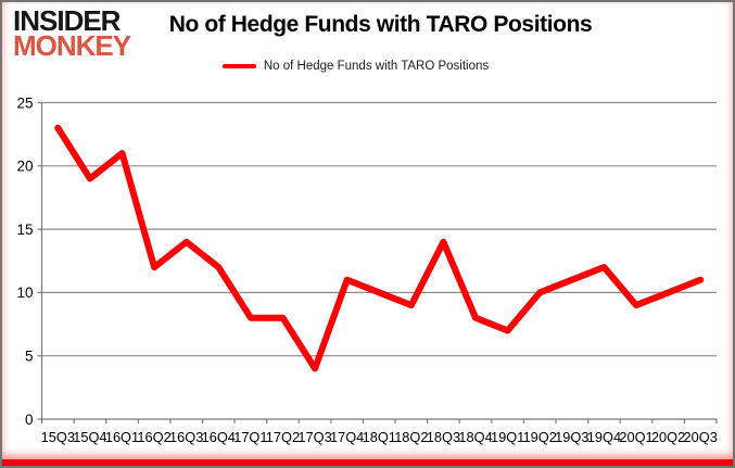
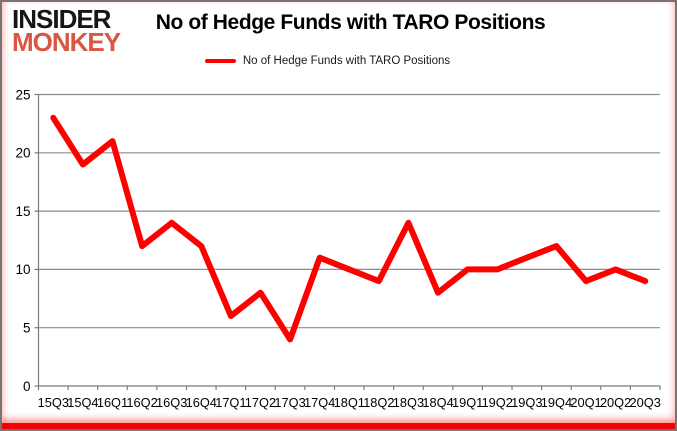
17Q1: 8 -> 6
19Q1: 7 -> 10
20Q3: 11 -> 9
